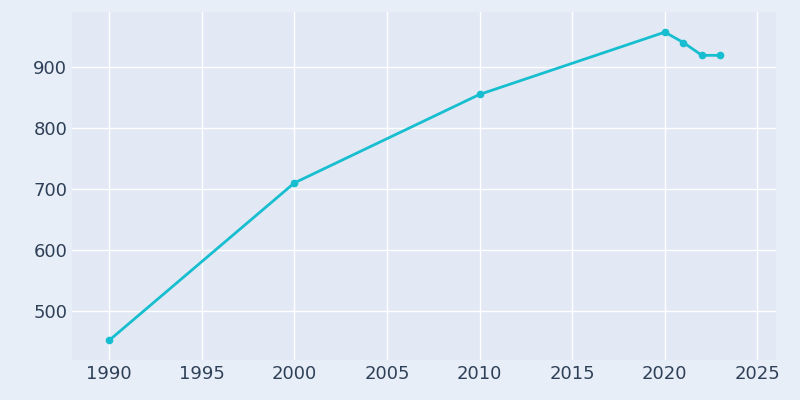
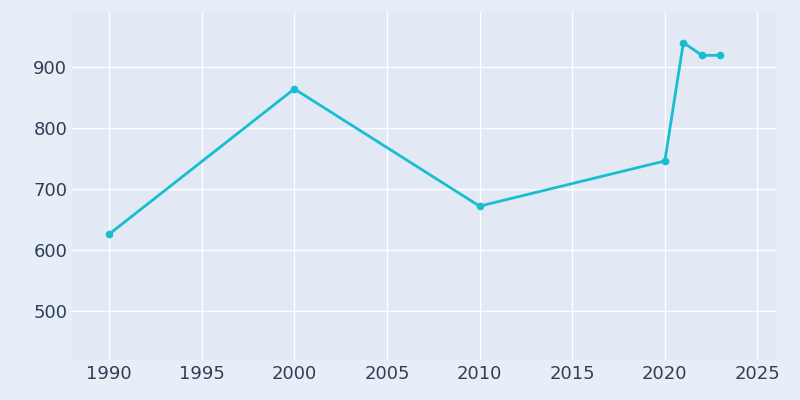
1990: 452 -> 626
2000: 710 -> 864
2010: 855 -> 672
2020: 957 -> 746
